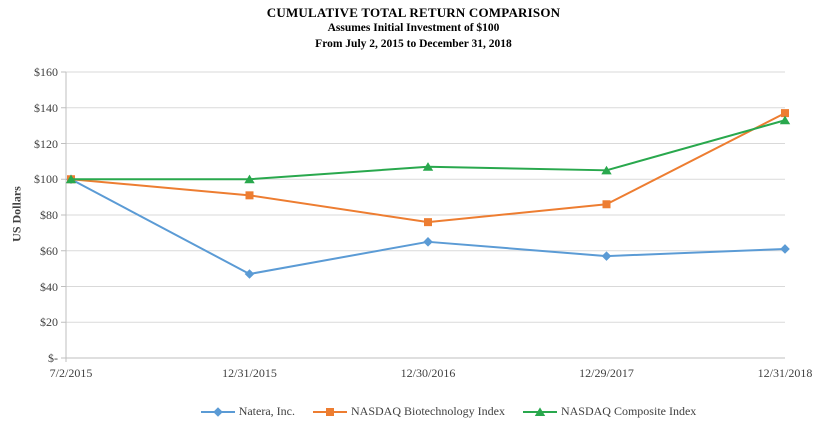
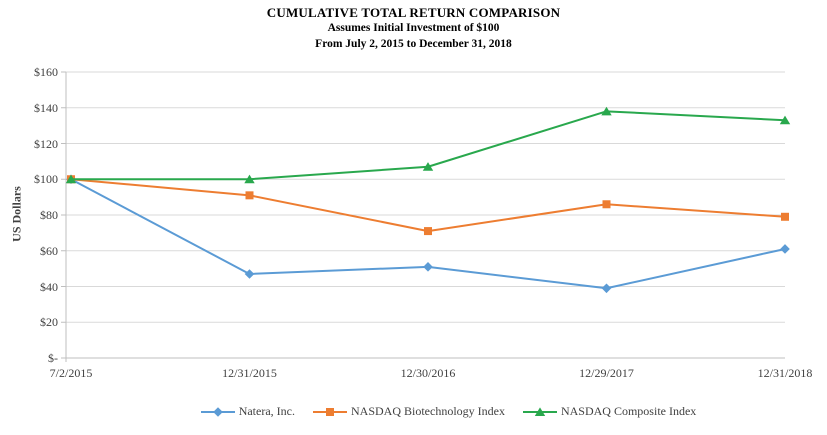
Natera, Inc./12/30/2016: $65 -> $51
NASDAQ Biotechnology Index/12/30/2016: $76 -> $71
Natera, Inc./12/29/2017: $57 -> $39
NASDAQ Composite Index/12/29/2017: $105 -> $138
NASDAQ Biotechnology Index/12/31/2018: $137 -> $79
